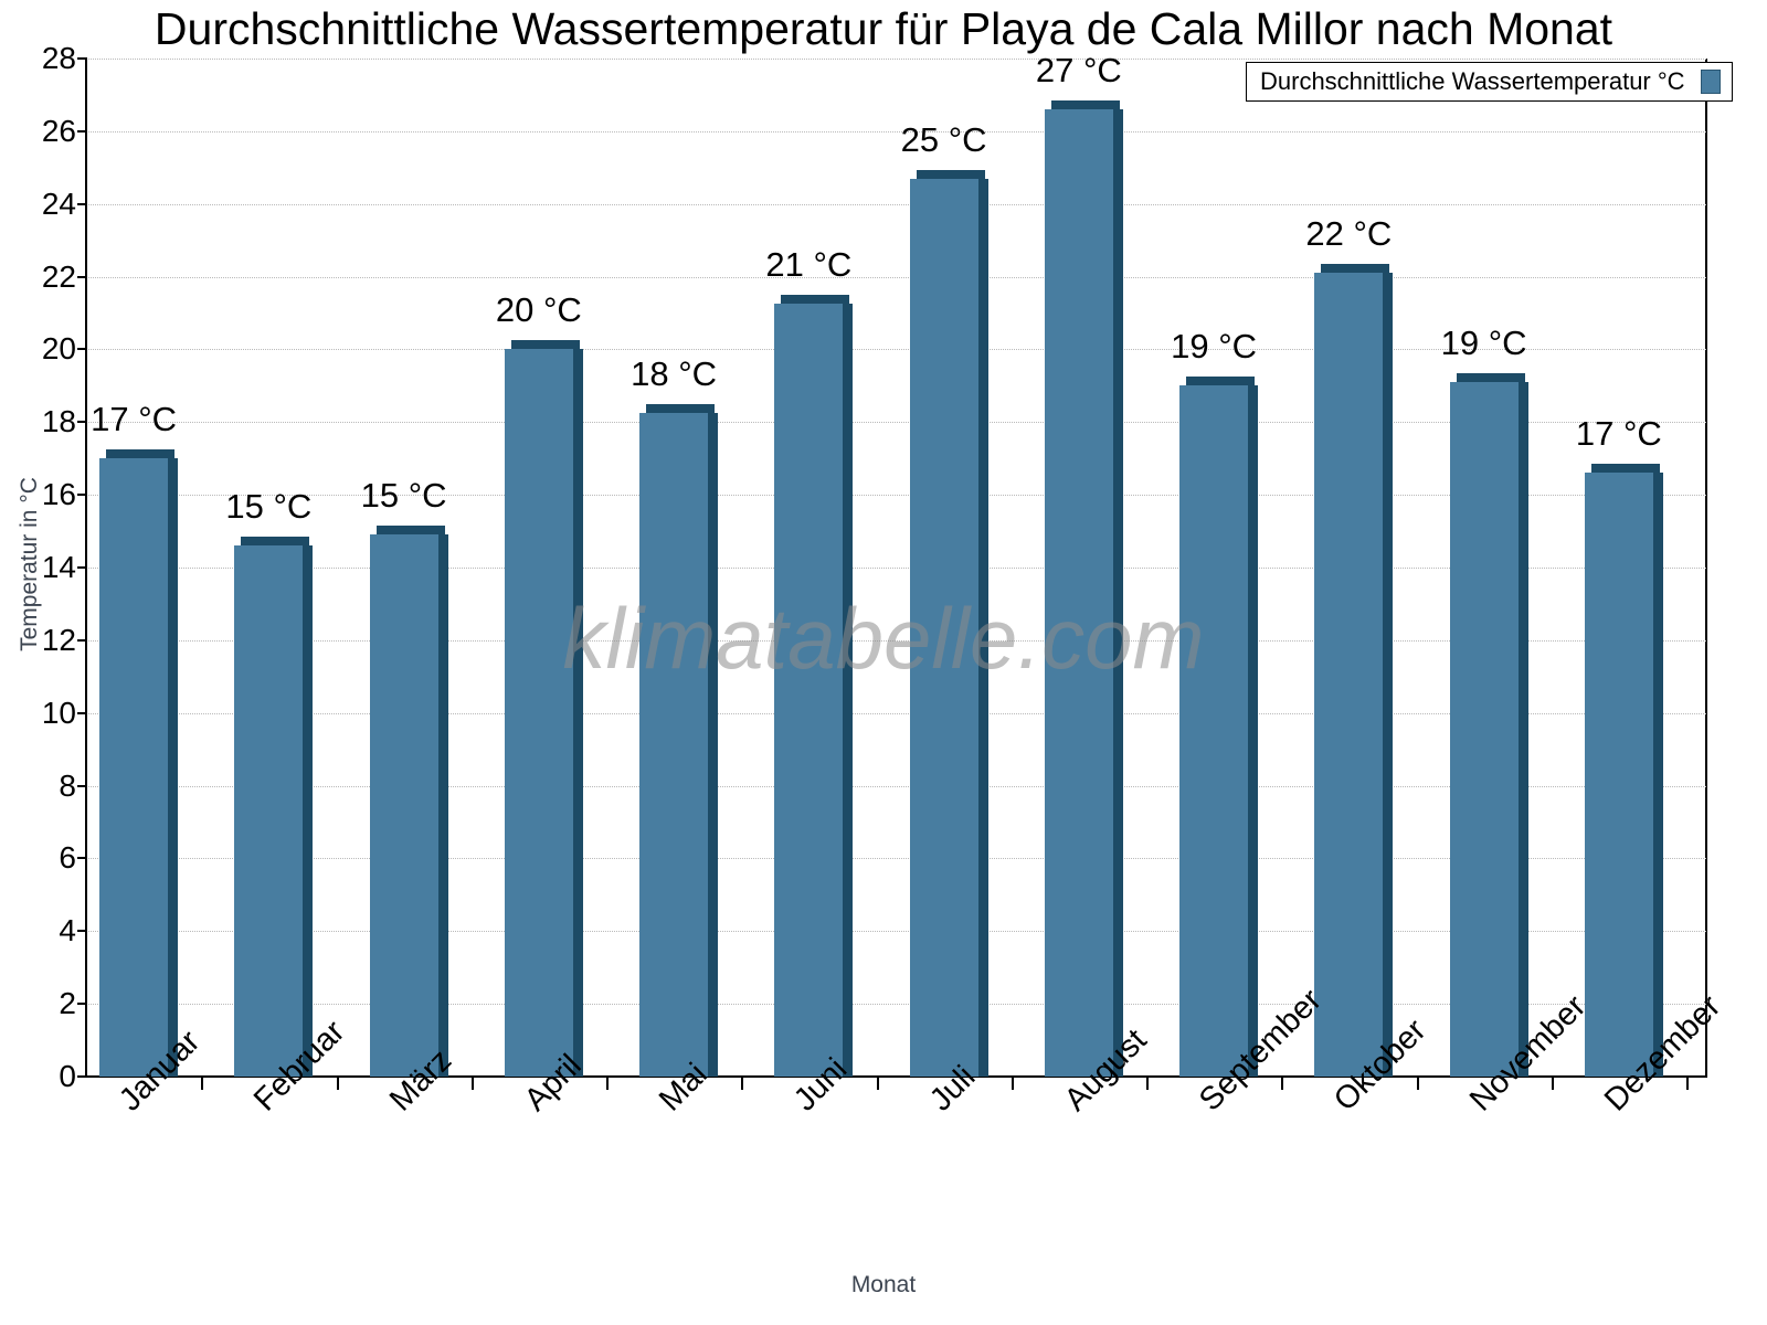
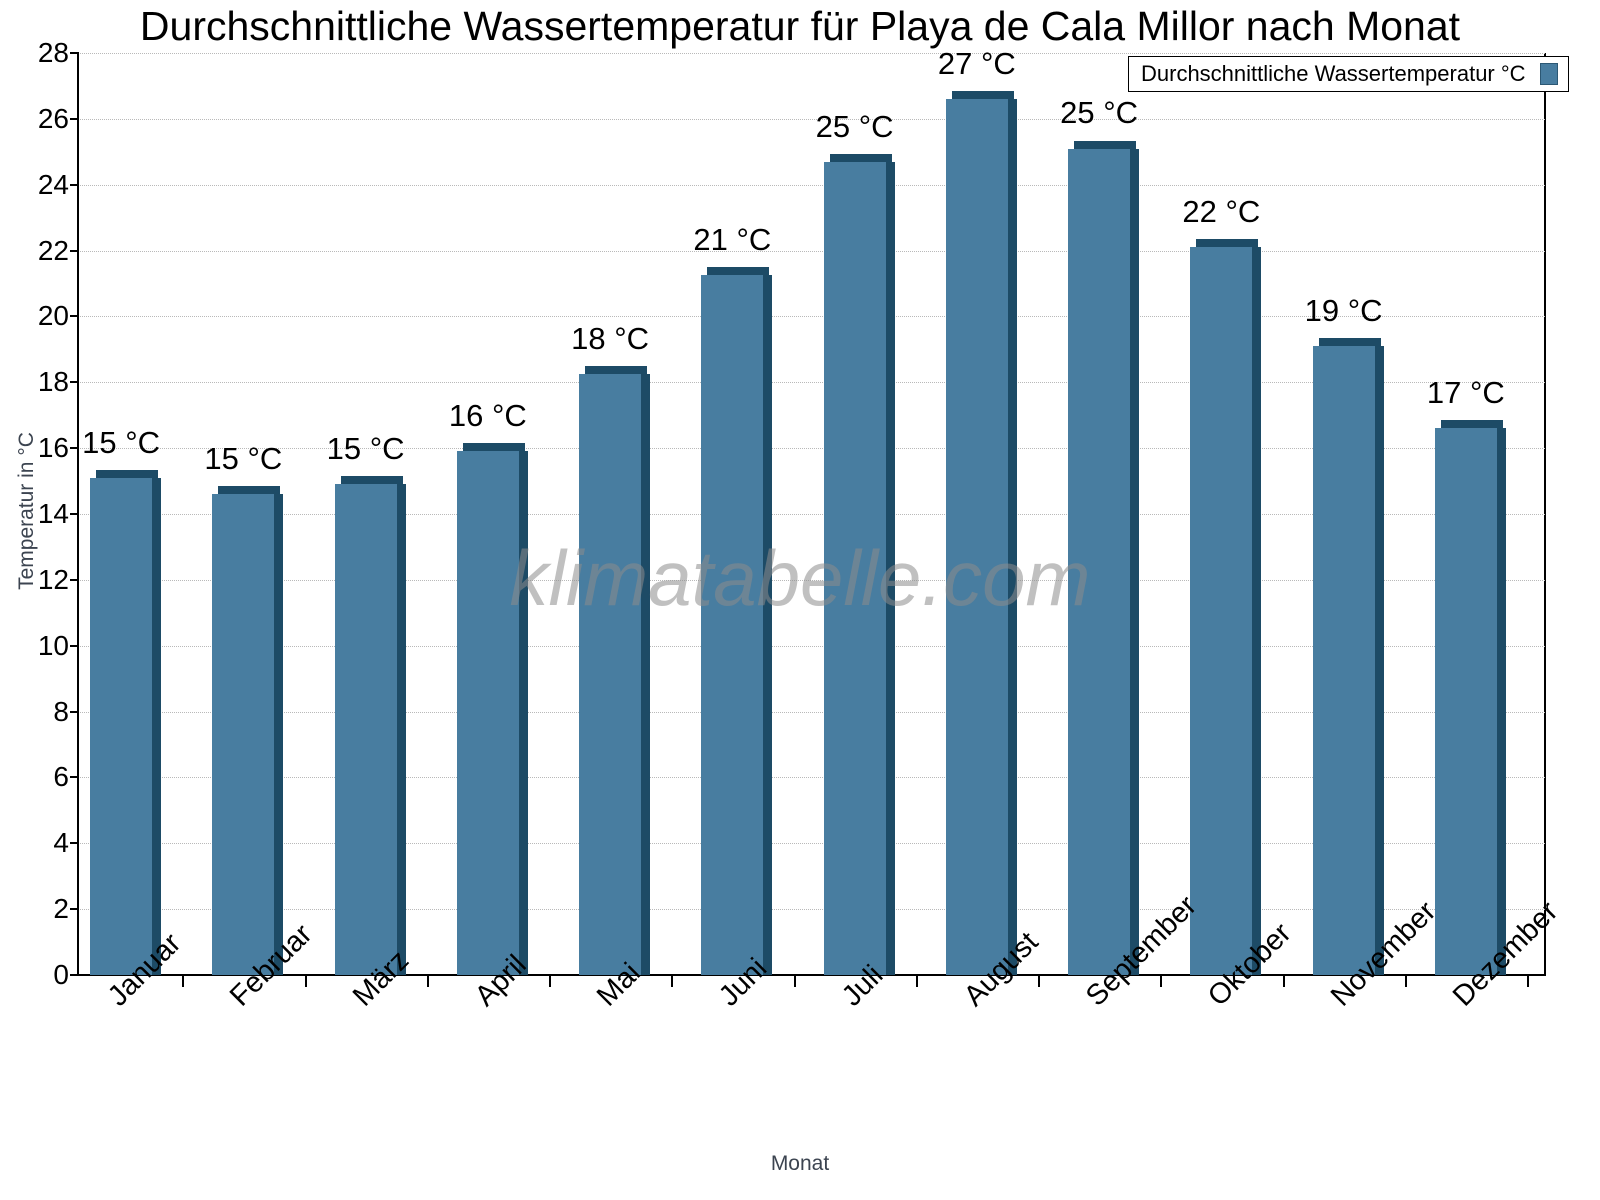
Januar: 17 -> 15
April: 20 -> 16
September: 19 -> 25
